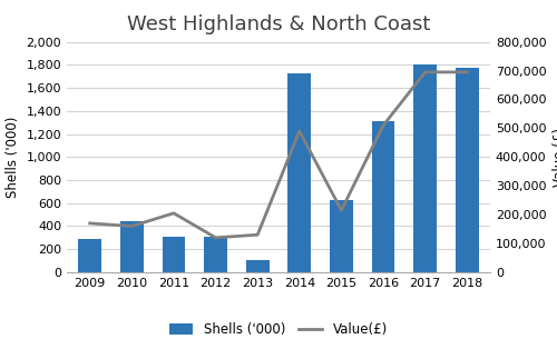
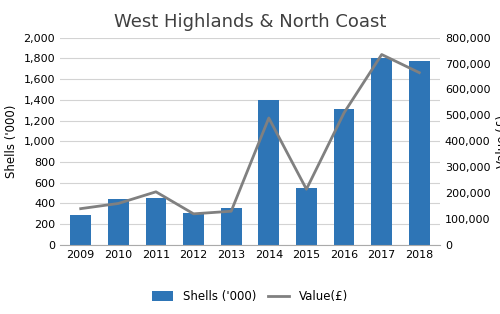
Value(£)/2009: 170,000 -> 140,000
Shells ('000)/2011: 310 -> 450
Shells ('000)/2013: 110 -> 360
Shells ('000)/2014: 1,730 -> 1,400
Shells ('000)/2015: 630 -> 540
Value(£)/2017: 695,000 -> 735,000
Value(£)/2018: 695,000 -> 665,000
